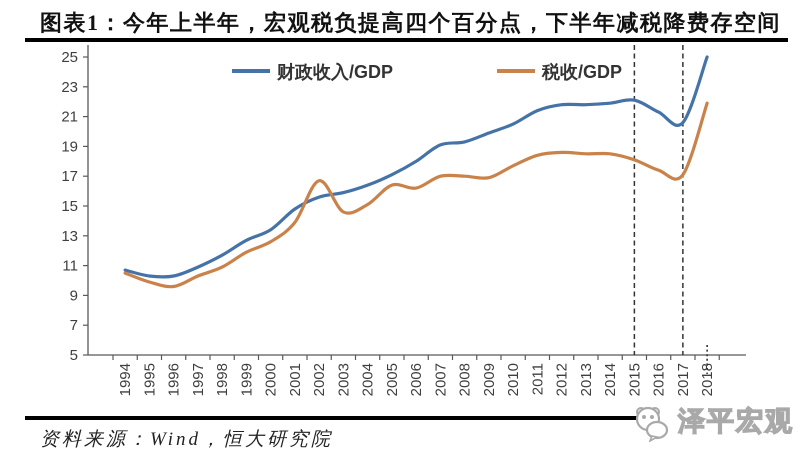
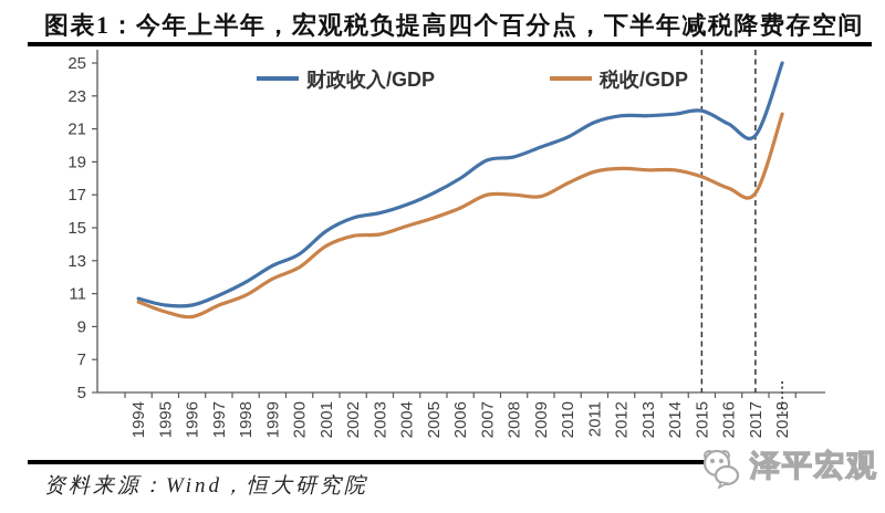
税收/GDP/2002: 16.7 -> 14.5
税收/GDP/2005: 16.4 -> 15.6
